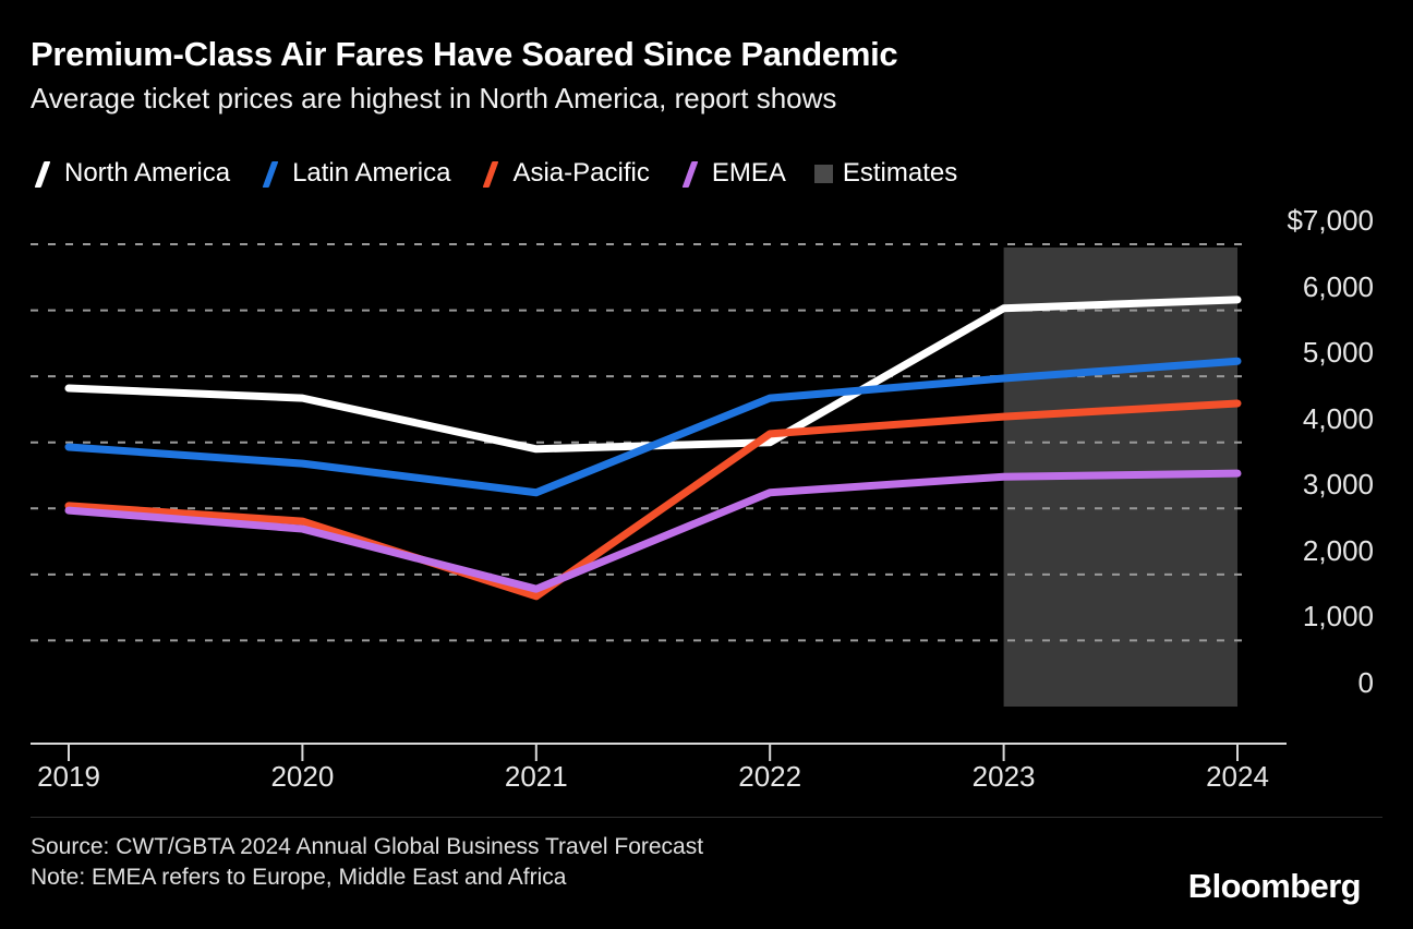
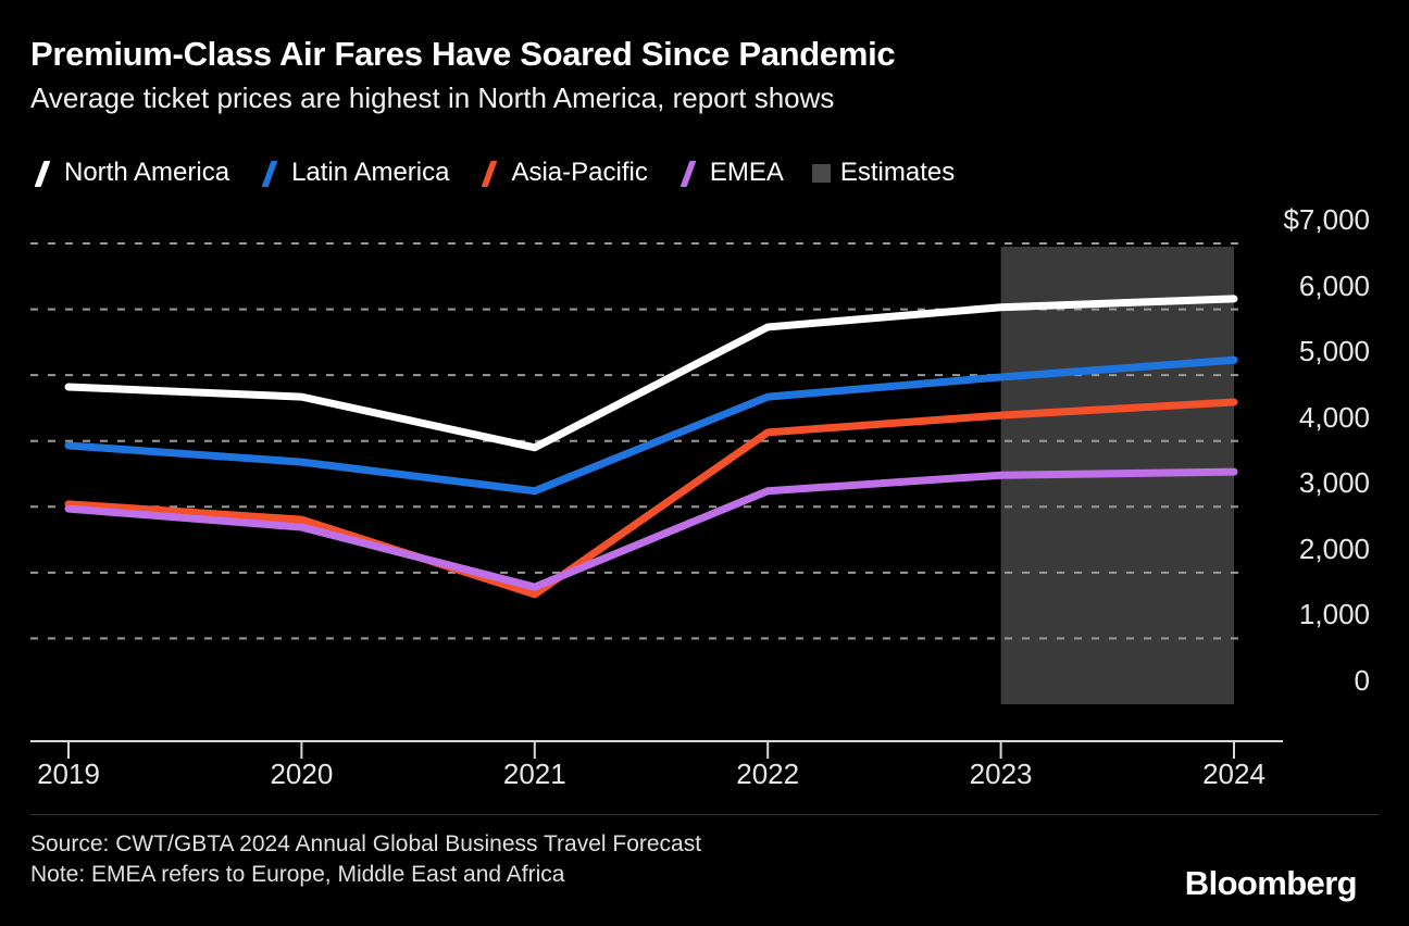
North America/2022: $4000 -> $5700
